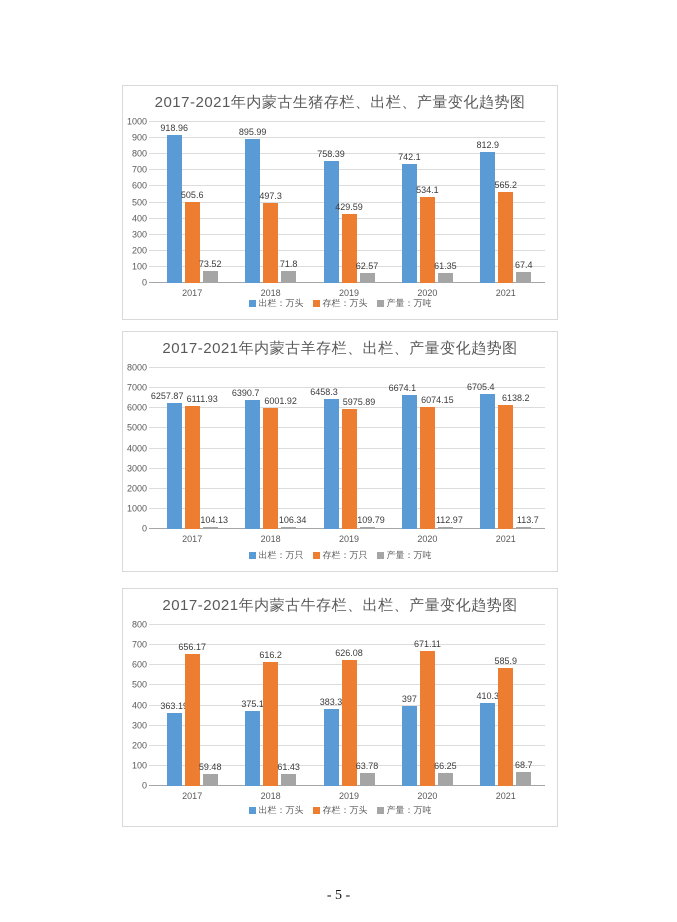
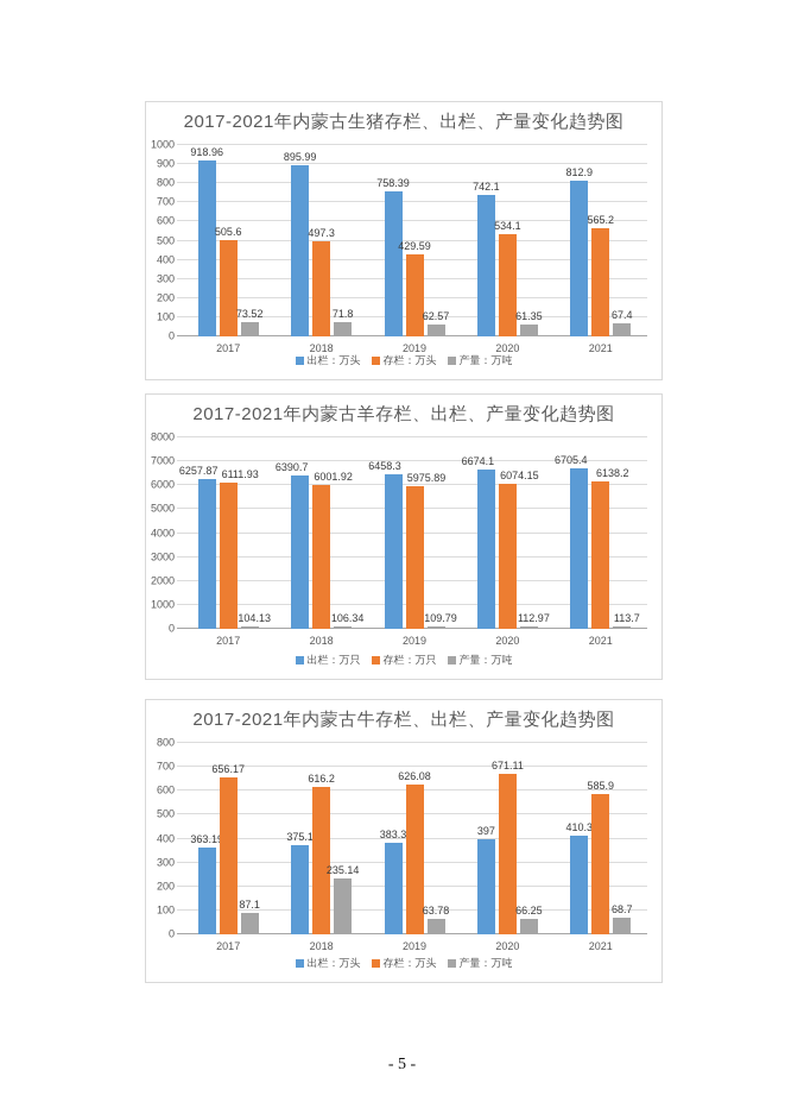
2017-2021年内蒙古牛存栏、出栏、产量变化趋势图/产量：万吨/2017: 59.48 -> 87.1
2017-2021年内蒙古牛存栏、出栏、产量变化趋势图/产量：万吨/2018: 61.43 -> 235.14
